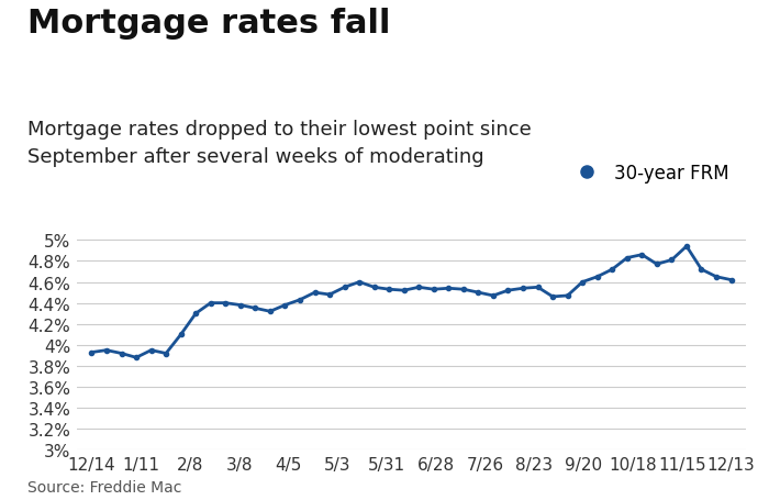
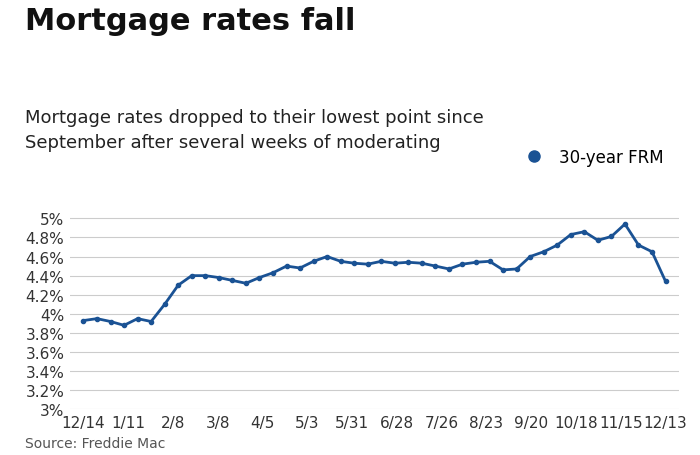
12/13: 4.62% -> 4.34%
